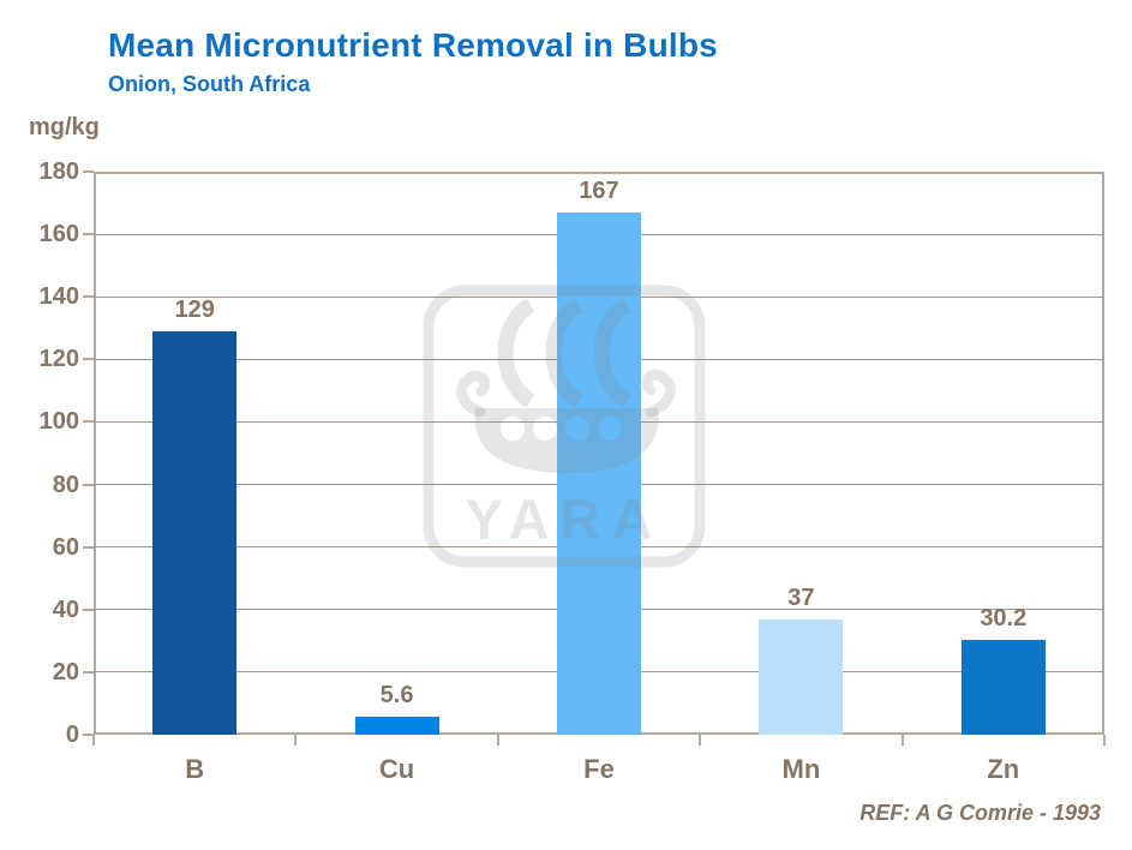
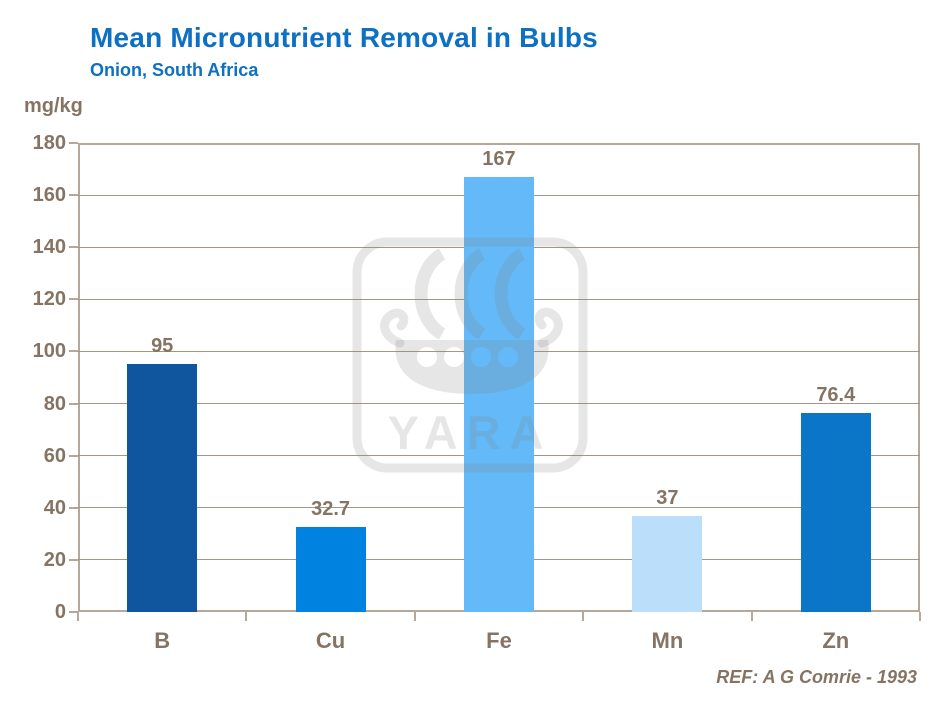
B: 129 -> 95
Cu: 5.6 -> 32.7
Zn: 30.2 -> 76.4
